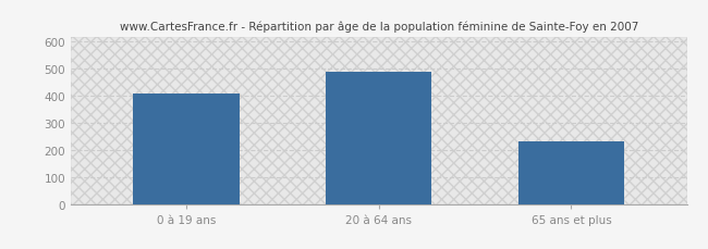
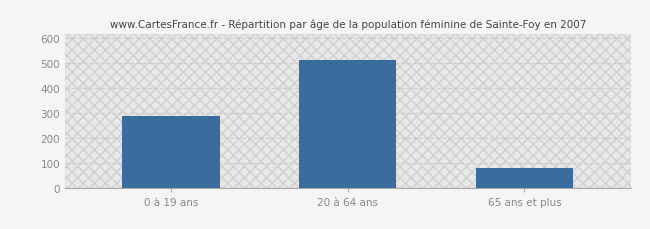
0 à 19 ans: 410 -> 290
20 à 64 ans: 490 -> 515
65 ans et plus: 230 -> 80
